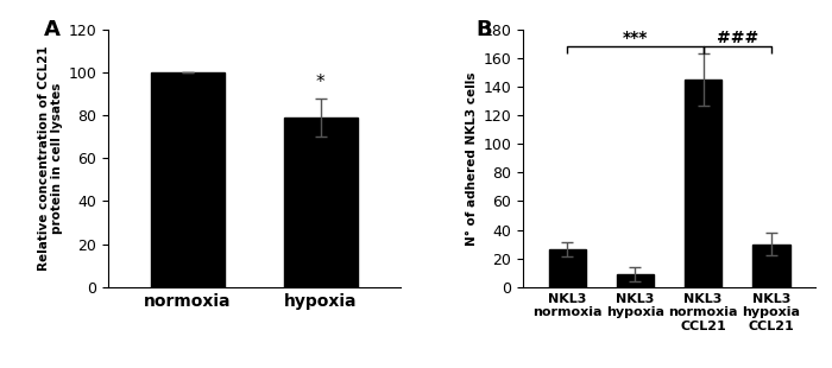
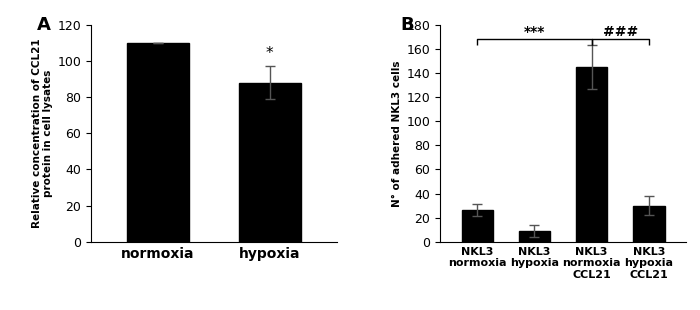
normoxia: 100 -> 110
hypoxia: 79 -> 88
